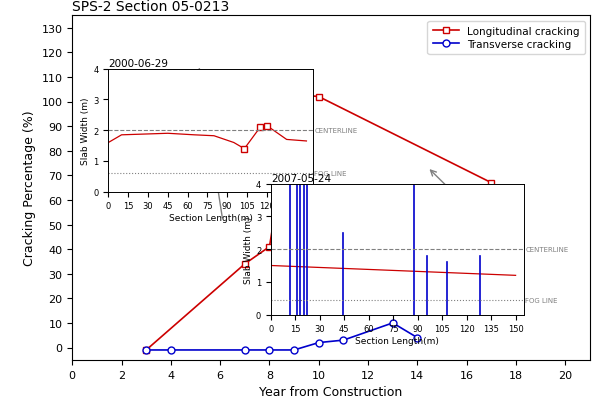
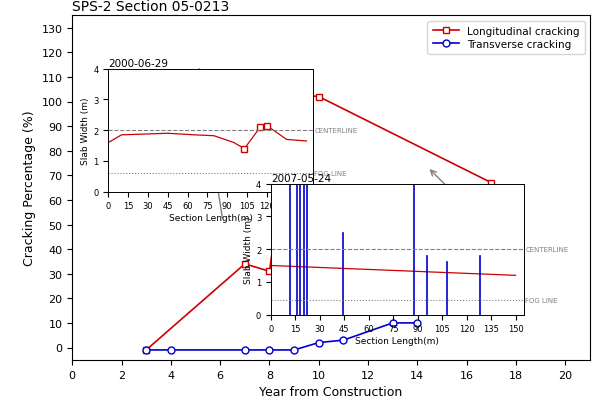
Longitudinal cracking/8: 41 -> 31
Transverse cracking/14: 4 -> 10
